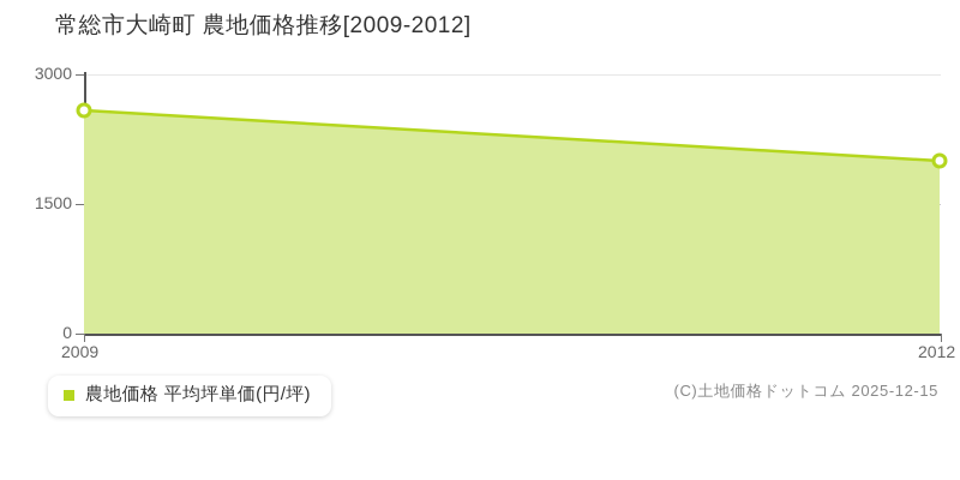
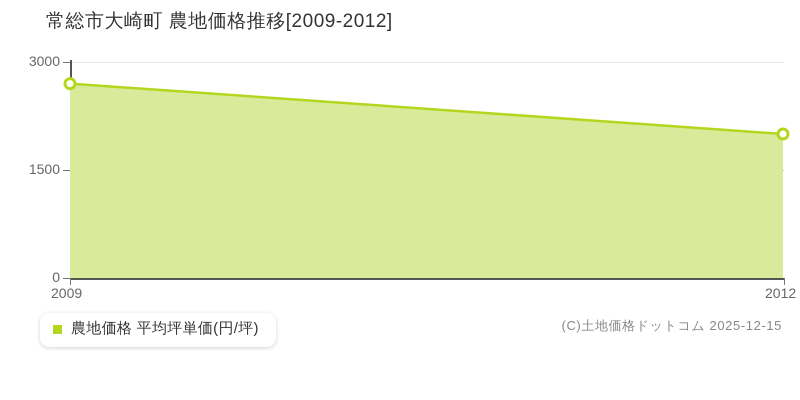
2009: 2600 -> 2700
